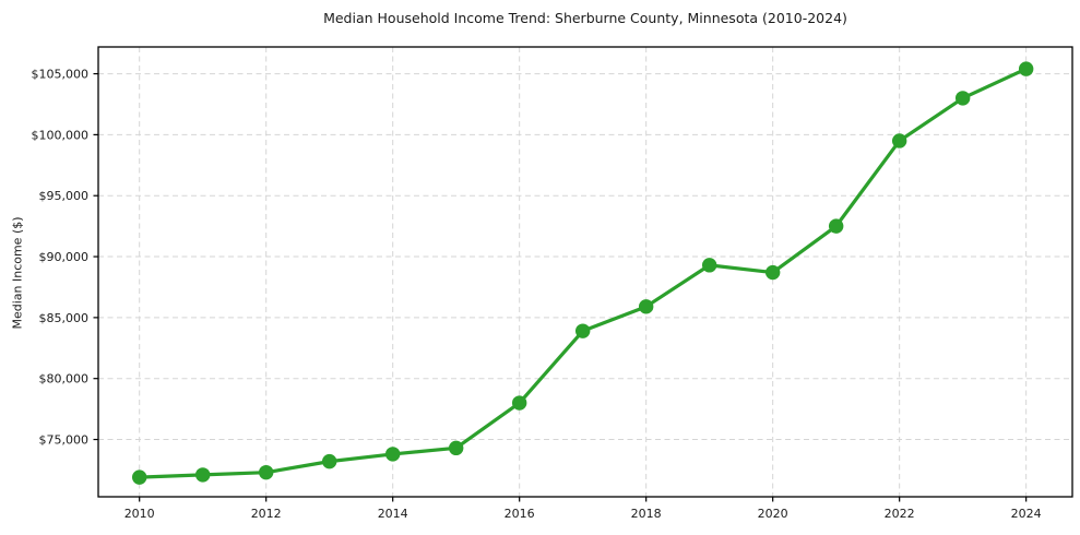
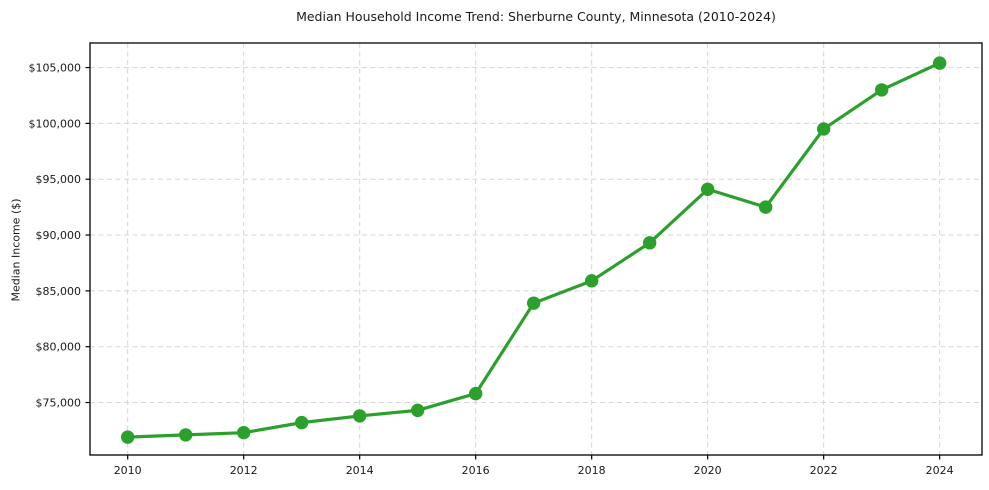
2016: $78000 -> $75800
2020: $88700 -> $94100
